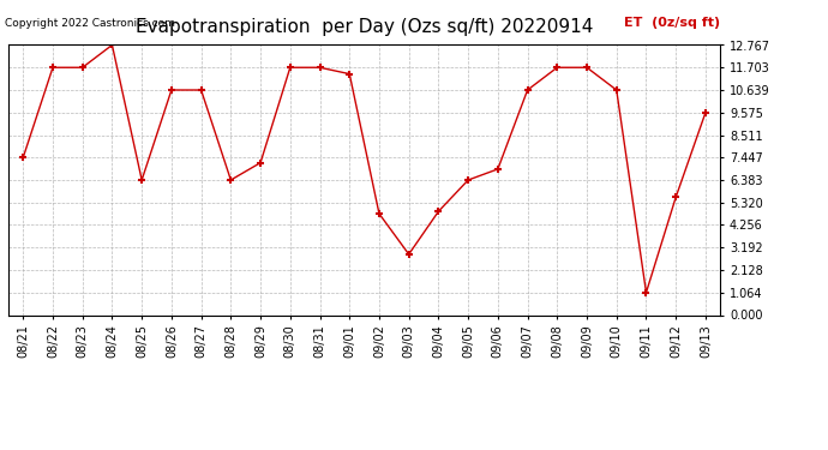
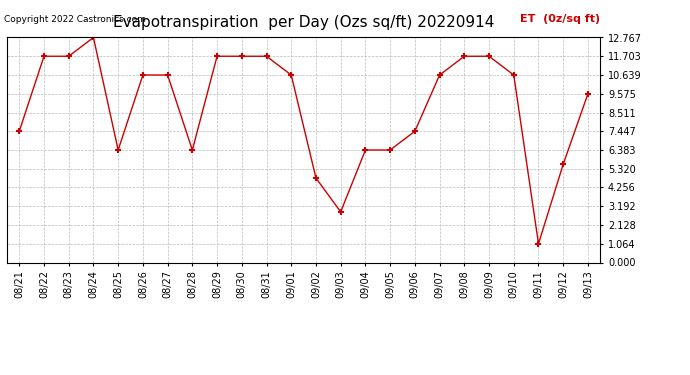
08/29: 7.2 -> 11.7
09/01: 11.4 -> 10.6
09/04: 4.9 -> 6.4
09/06: 6.9 -> 7.4
